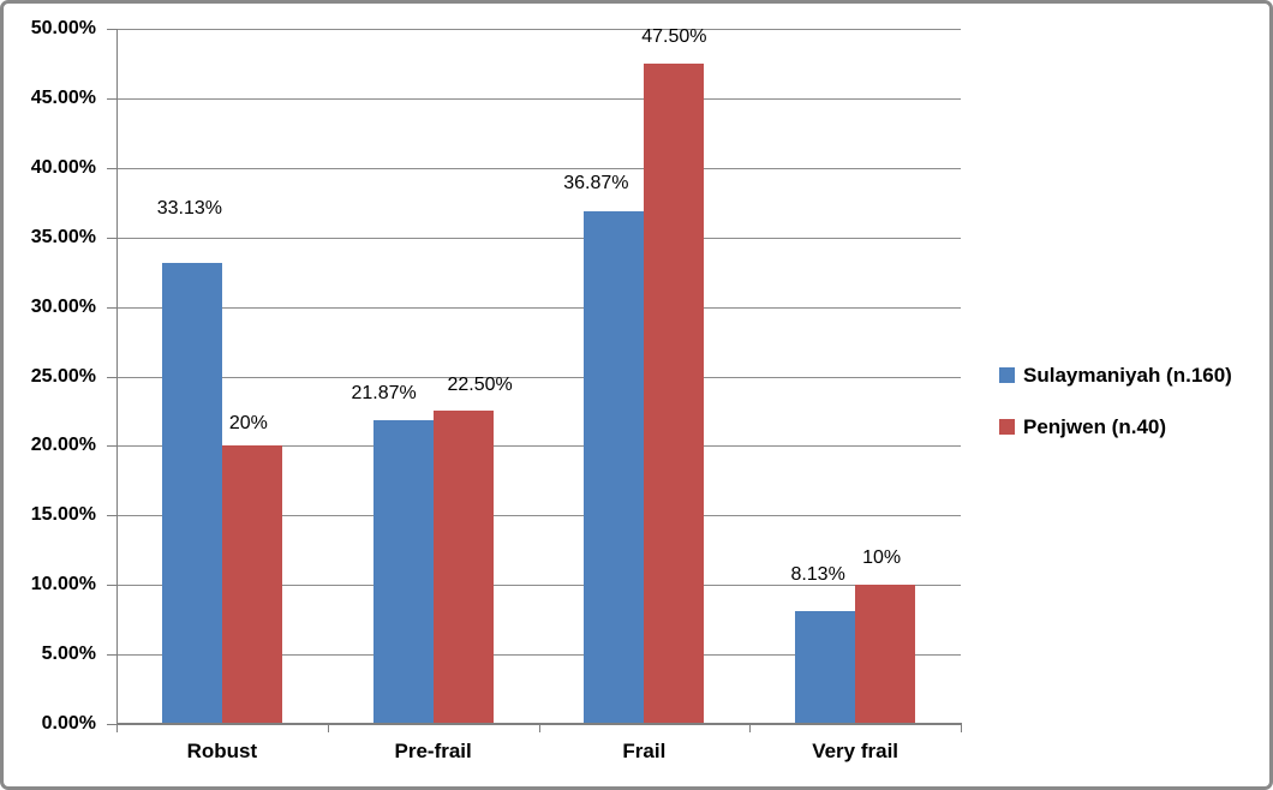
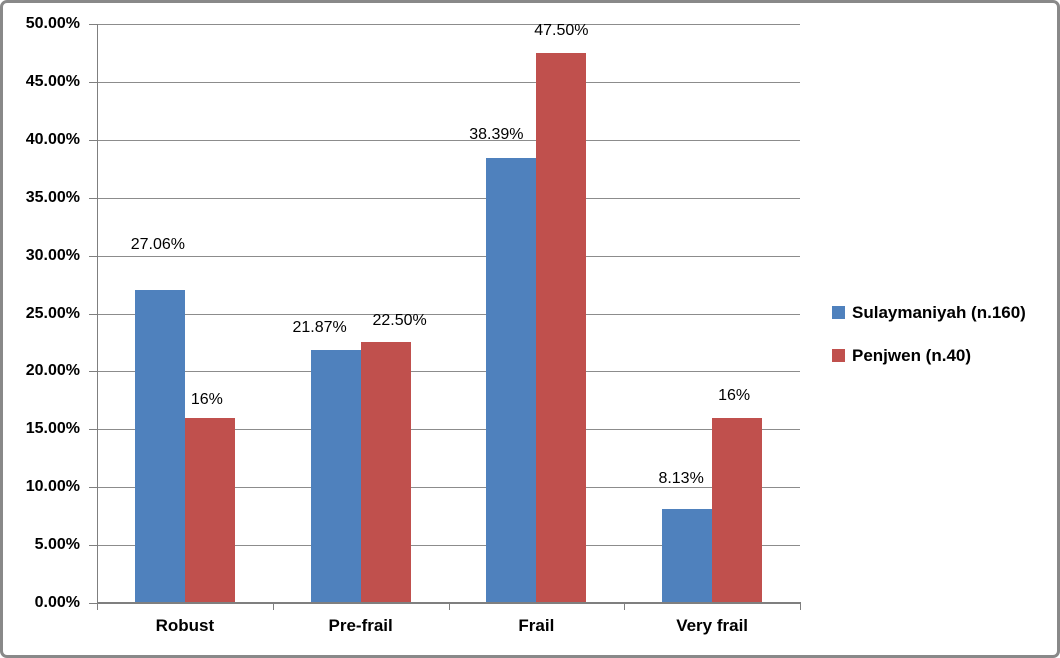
Sulaymaniyah (n.160)/Robust: 33.13% -> 27.06%
Penjwen (n.40)/Robust: 20% -> 16%
Sulaymaniyah (n.160)/Frail: 36.87% -> 38.39%
Penjwen (n.40)/Very frail: 10% -> 16%
